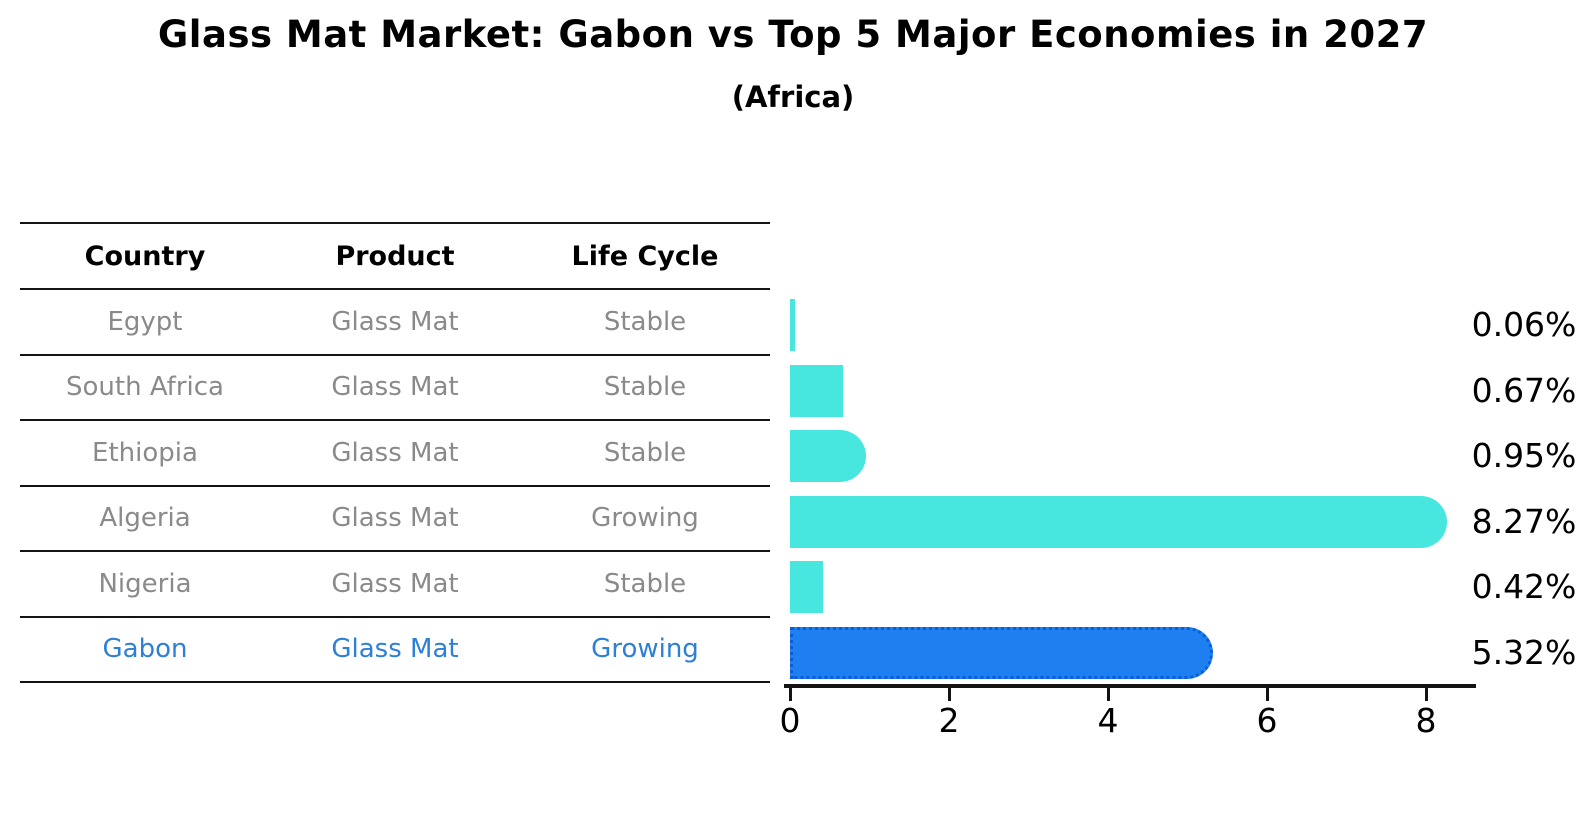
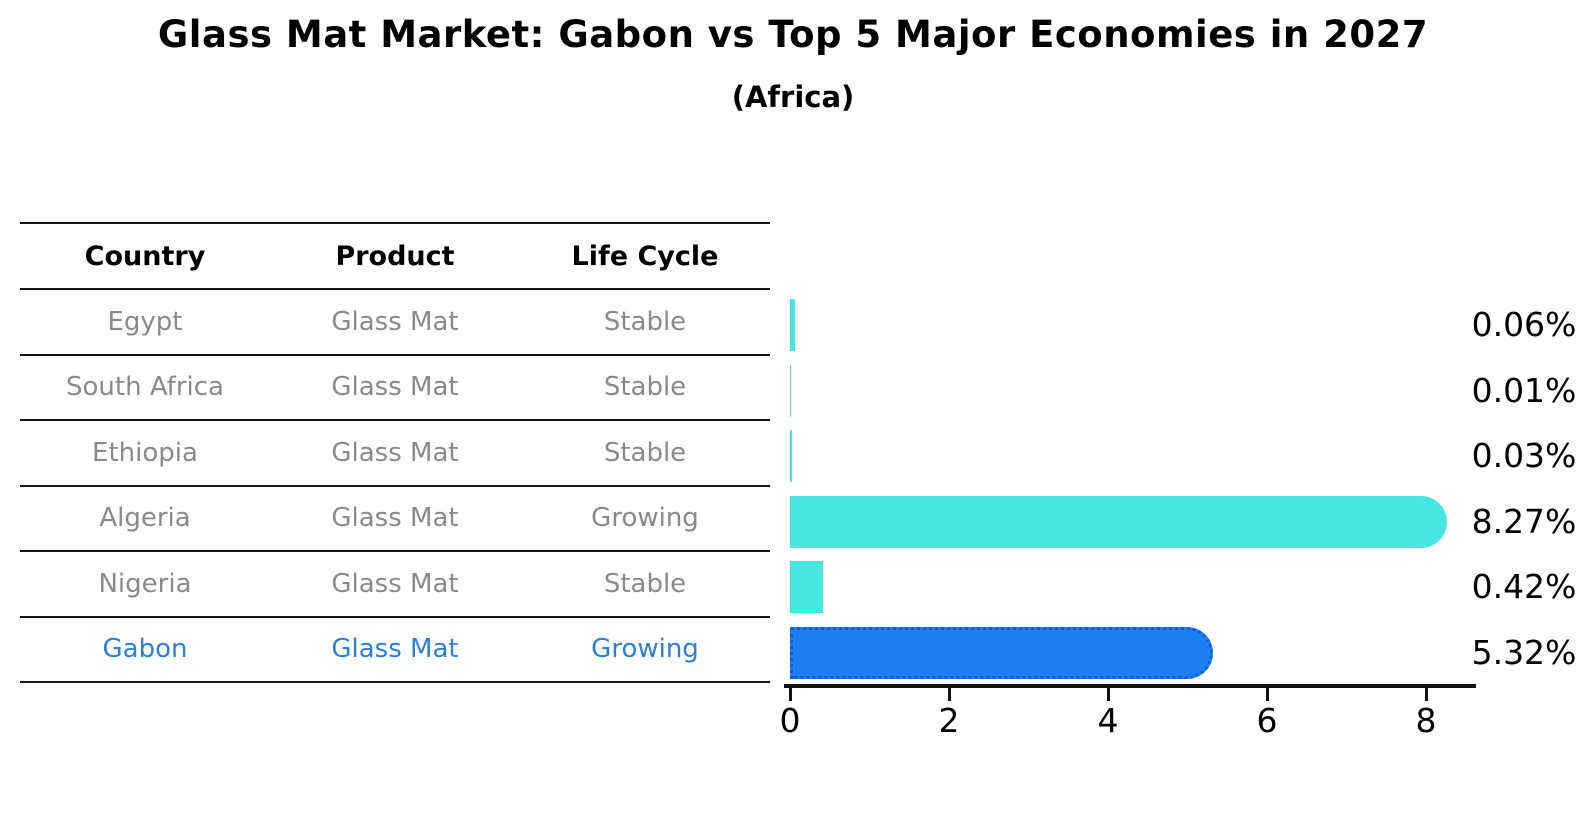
South Africa: 0.67% -> 0.01%
Ethiopia: 0.95% -> 0.03%
